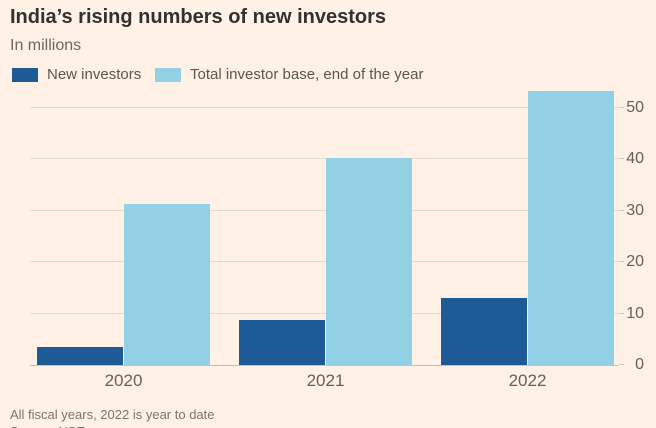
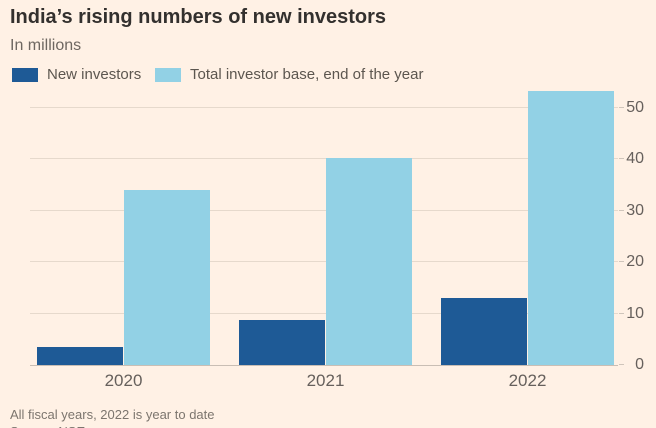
Total investor base, end of the year/2020: 31 -> 34
